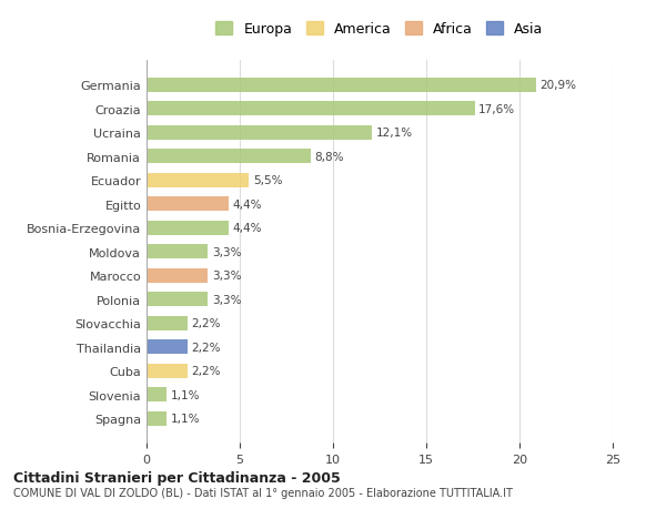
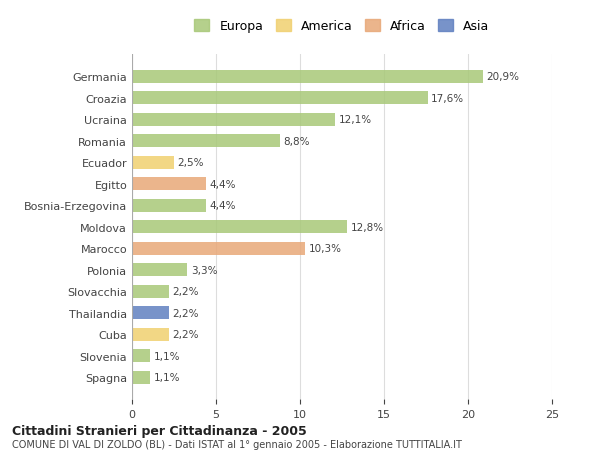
Ecuador: 5,5% -> 2,5%
Moldova: 3,3% -> 12,8%
Marocco: 3,3% -> 10,3%
